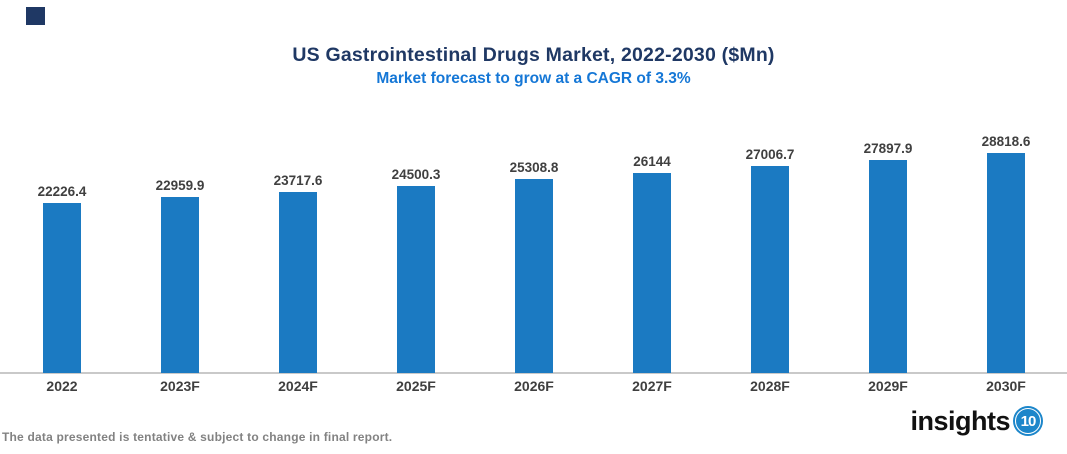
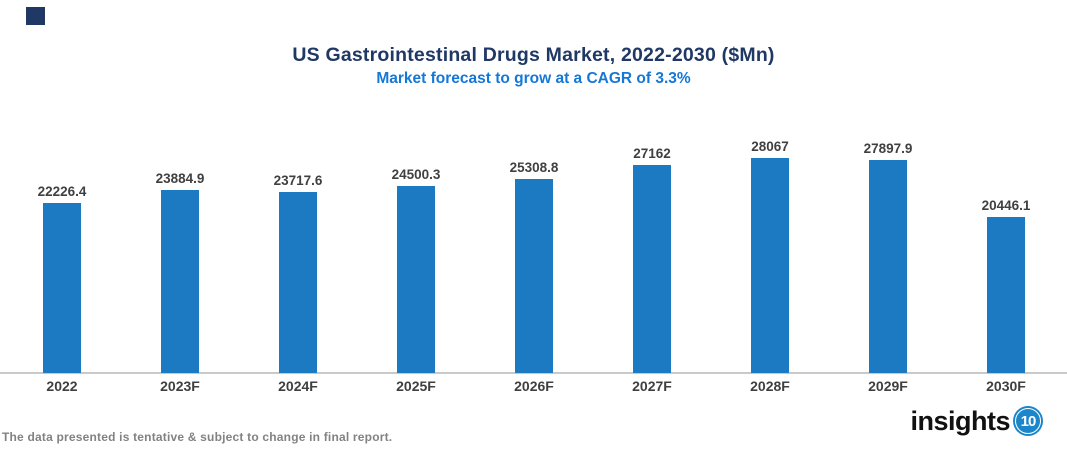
2023F: 22959.9 -> 23884.9
2027F: 26144 -> 27162
2028F: 27006.7 -> 28067
2030F: 28818.6 -> 20446.1
